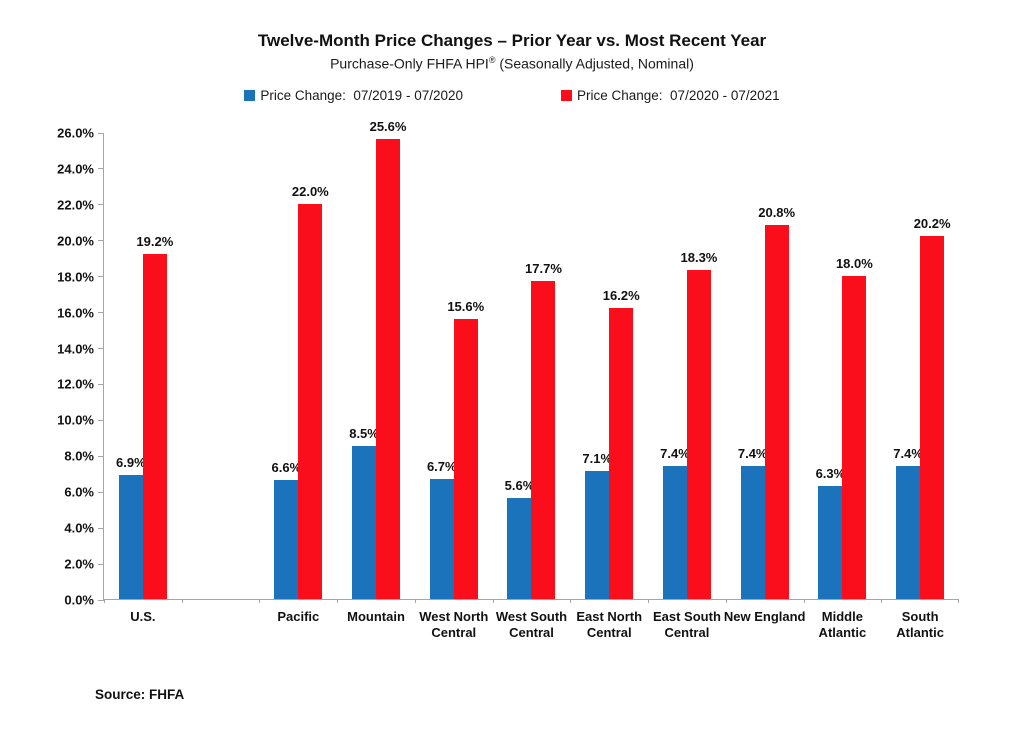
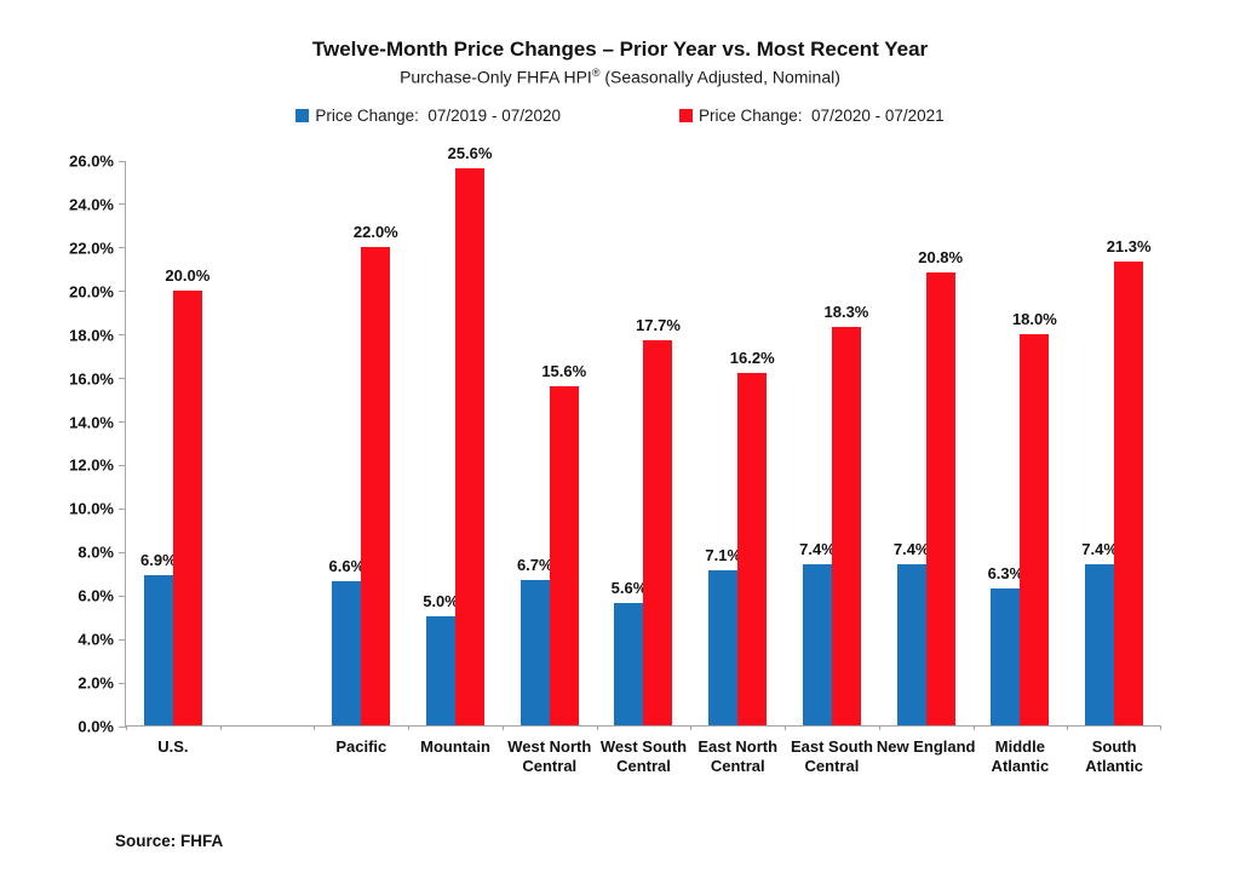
Price Change: 07/2020 - 07/2021/U.S.: 19.2% -> 20.0%
Price Change: 07/2019 - 07/2020/Mountain: 8.5% -> 5.0%
Price Change: 07/2020 - 07/2021/South Atlantic: 20.2% -> 21.3%
